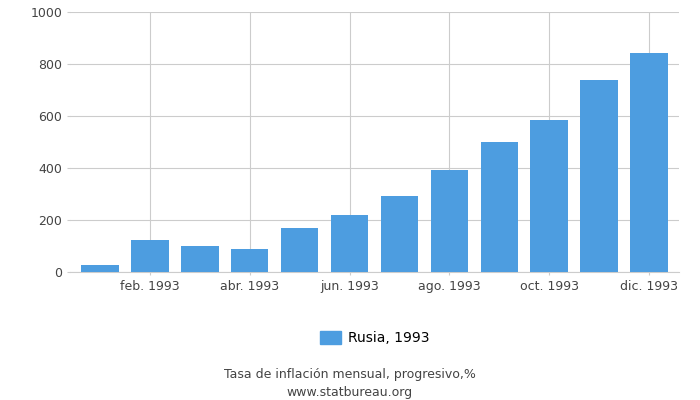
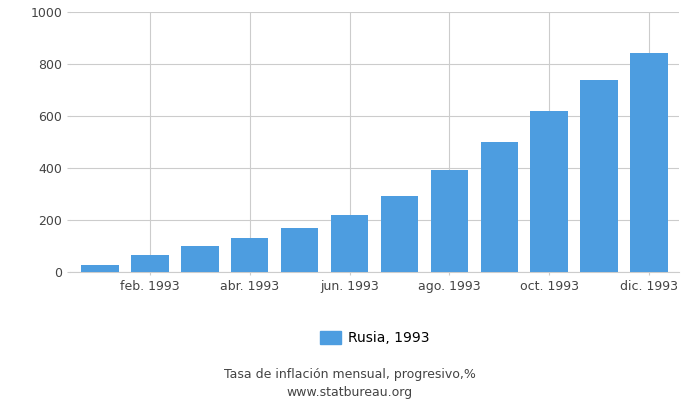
feb. 1993: 125 -> 65
abr. 1993: 90 -> 130
oct. 1993: 585 -> 620
